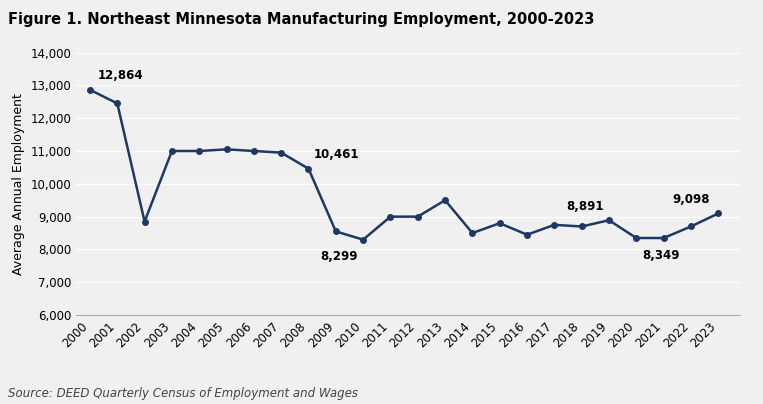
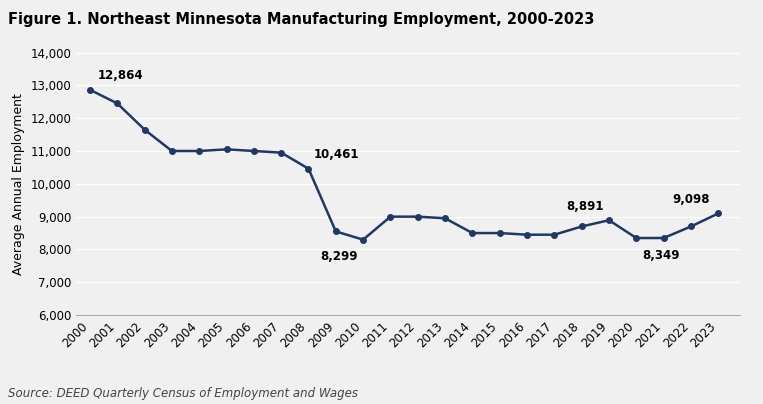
2002: 8,850 -> 11,650
2013: 9,500 -> 8,950
2015: 8,800 -> 8,500
2017: 8,750 -> 8,450
